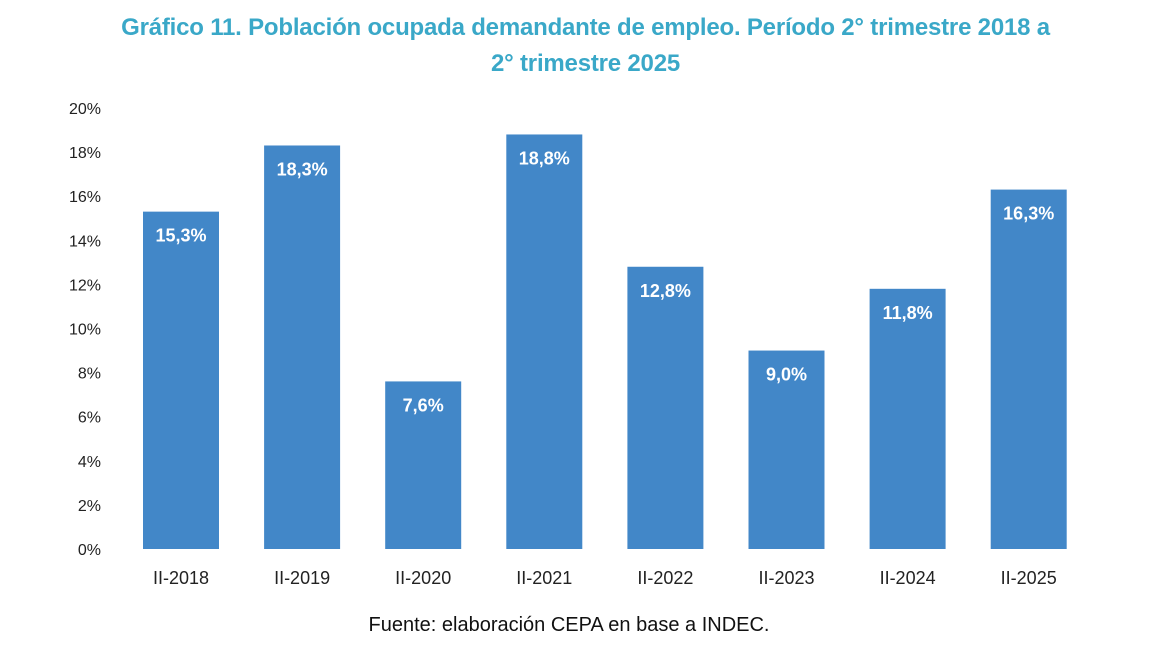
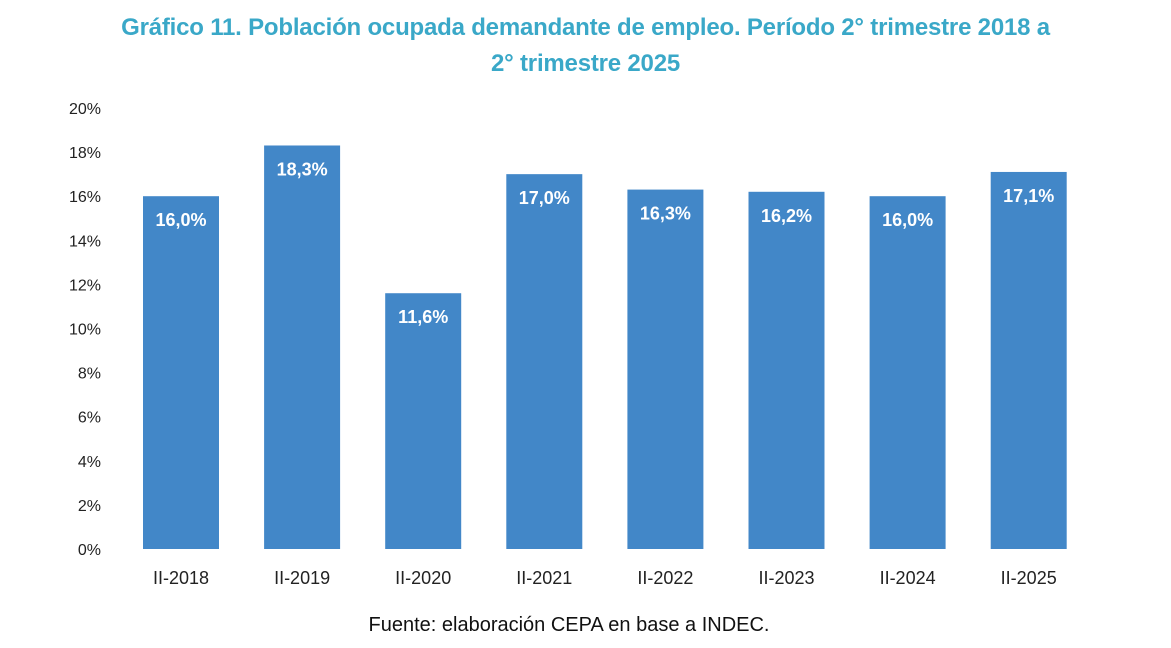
II-2018: 15,3% -> 16,0%
II-2020: 7,6% -> 11,6%
II-2021: 18,8% -> 17,0%
II-2022: 12,8% -> 16,3%
II-2023: 9,0% -> 16,2%
II-2024: 11,8% -> 16,0%
II-2025: 16,3% -> 17,1%
